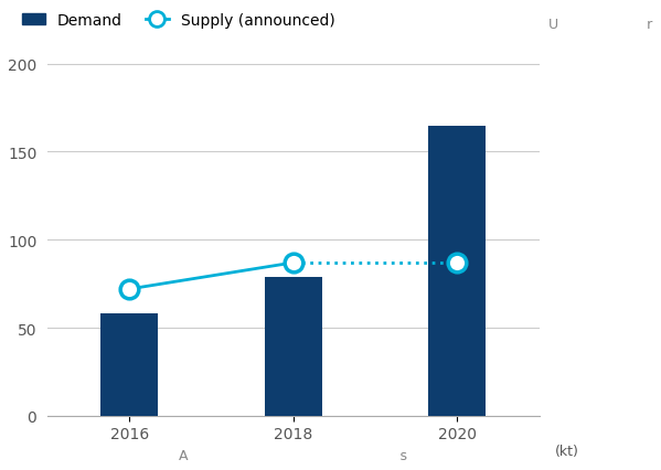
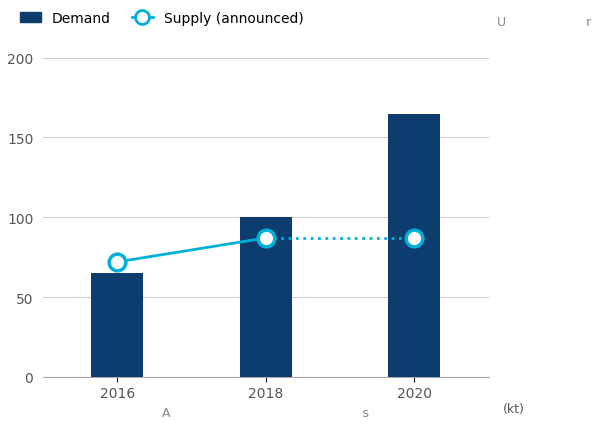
2016: 58 -> 65
2018: 79 -> 100
